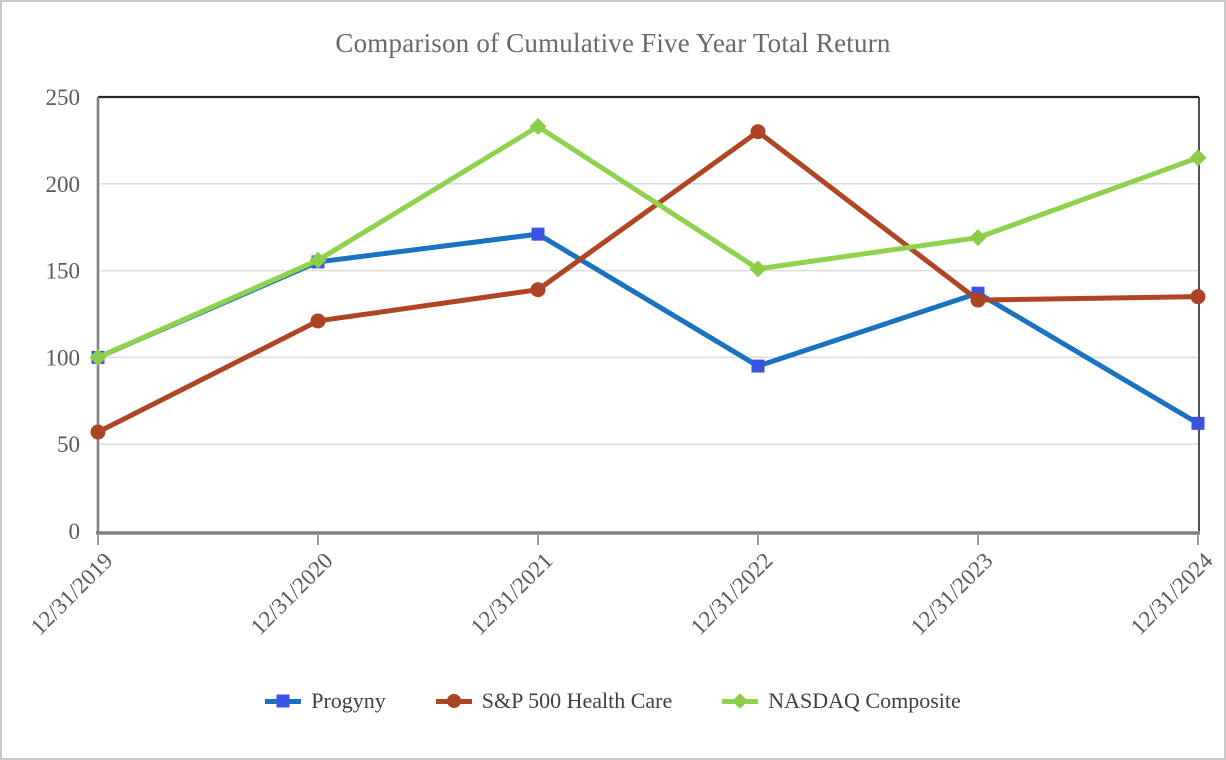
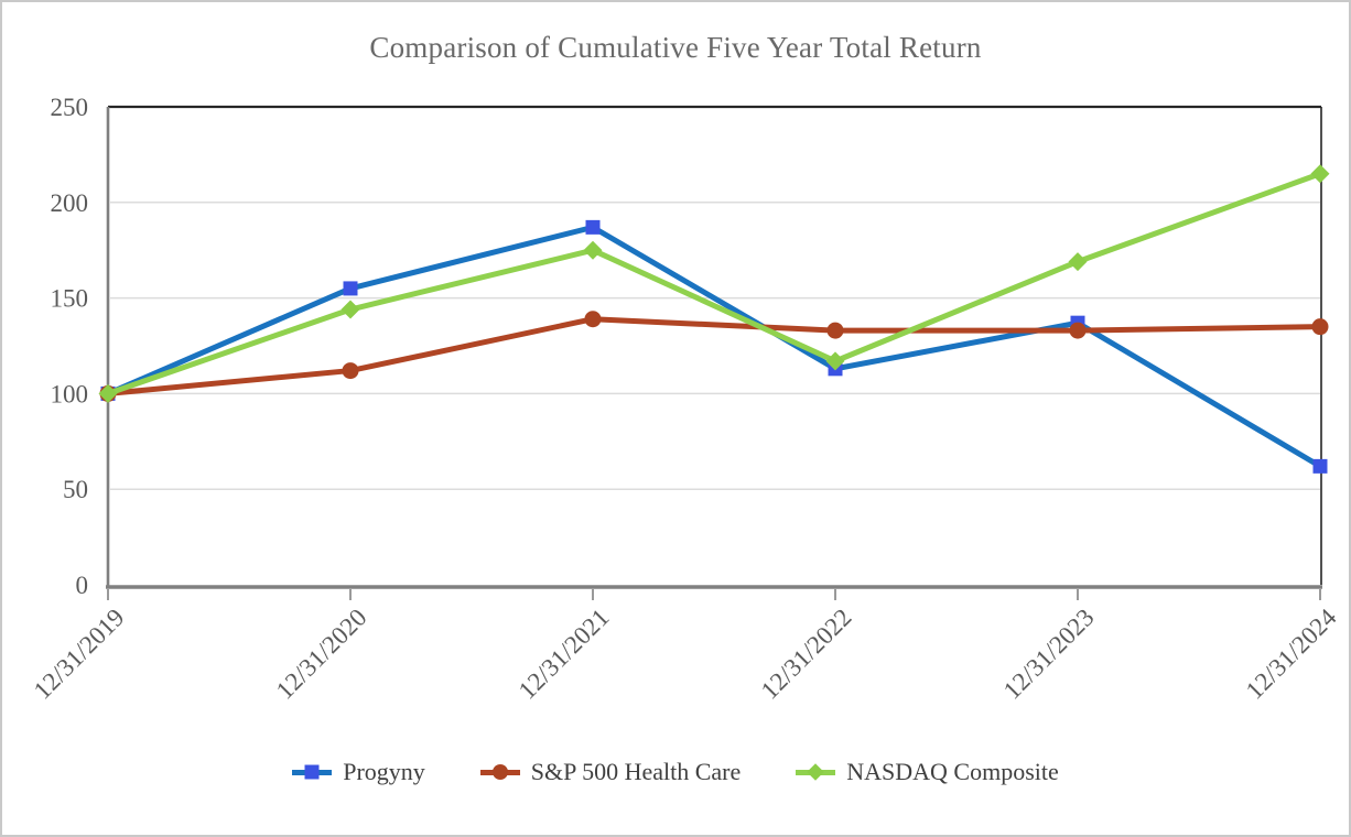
S&P 500 Health Care/12/31/2019: 57 -> 100
S&P 500 Health Care/12/31/2020: 121 -> 112
NASDAQ Composite/12/31/2020: 156 -> 144
Progyny/12/31/2021: 171 -> 187
NASDAQ Composite/12/31/2021: 233 -> 175
Progyny/12/31/2022: 95 -> 113
S&P 500 Health Care/12/31/2022: 230 -> 133
NASDAQ Composite/12/31/2022: 151 -> 117
